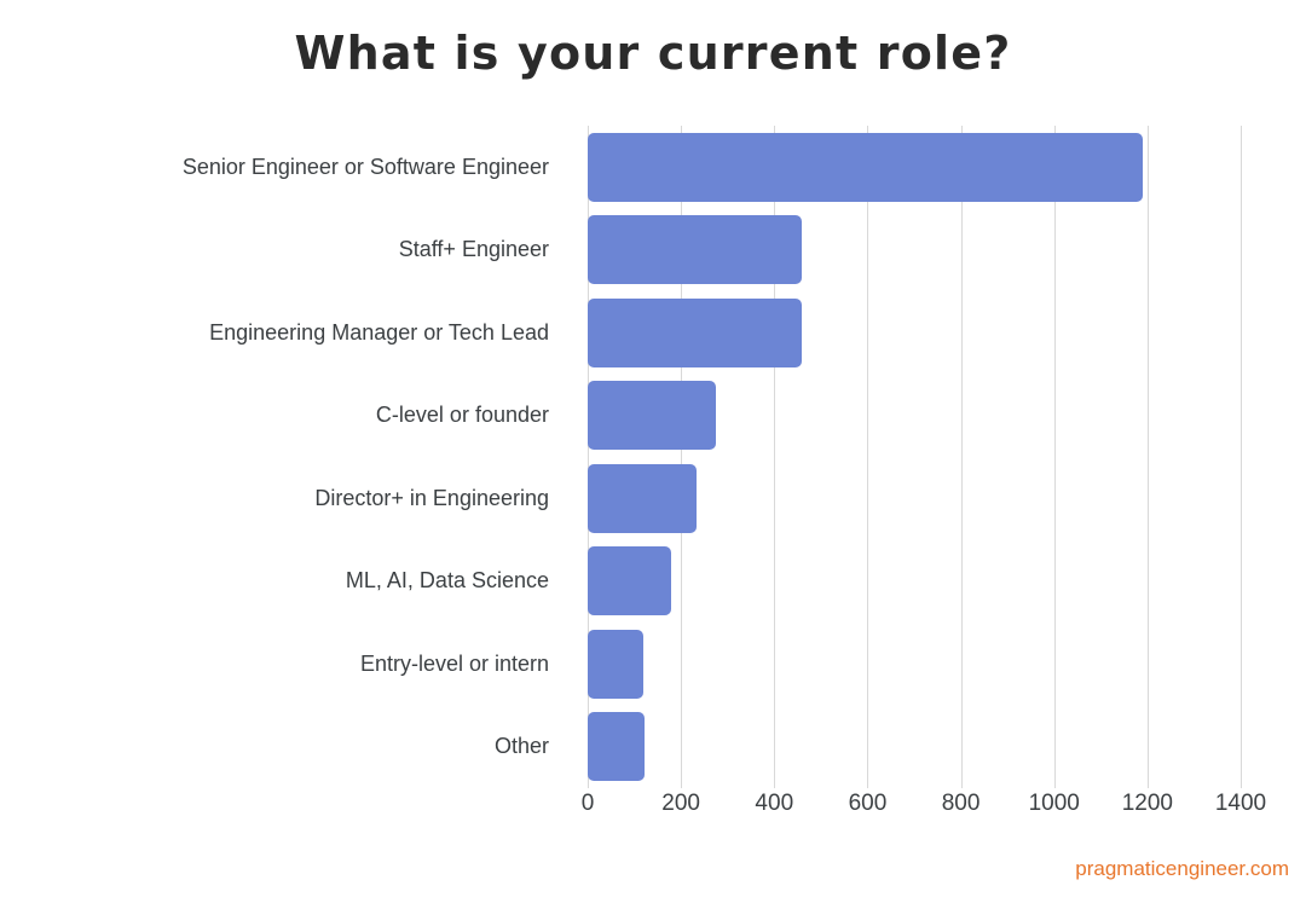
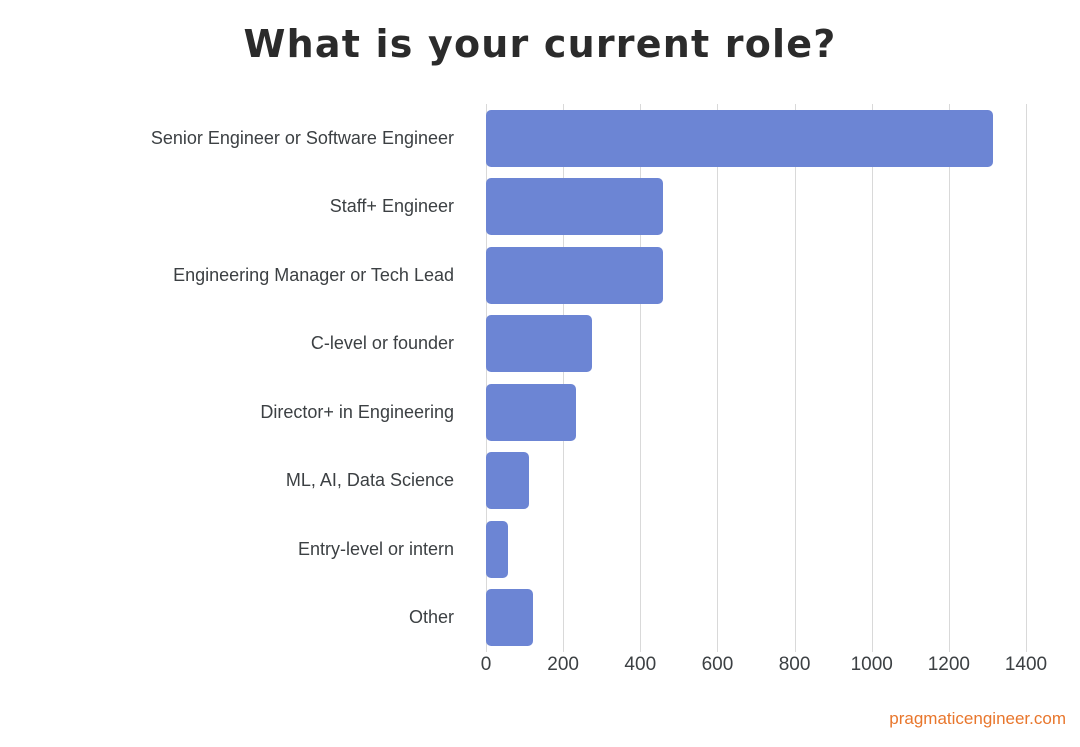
Senior Engineer or Software Engineer: 1190 -> 1310
ML, AI, Data Science: 180 -> 110
Entry-level or intern: 120 -> 60
